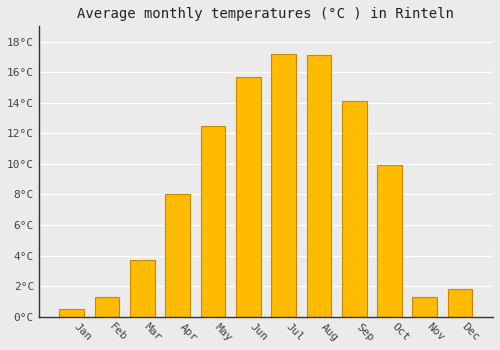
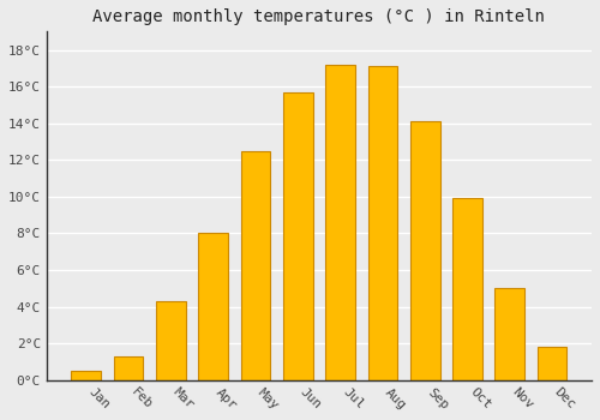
Mar: 3.7°C -> 4.3°C
Nov: 1.3°C -> 5.0°C
